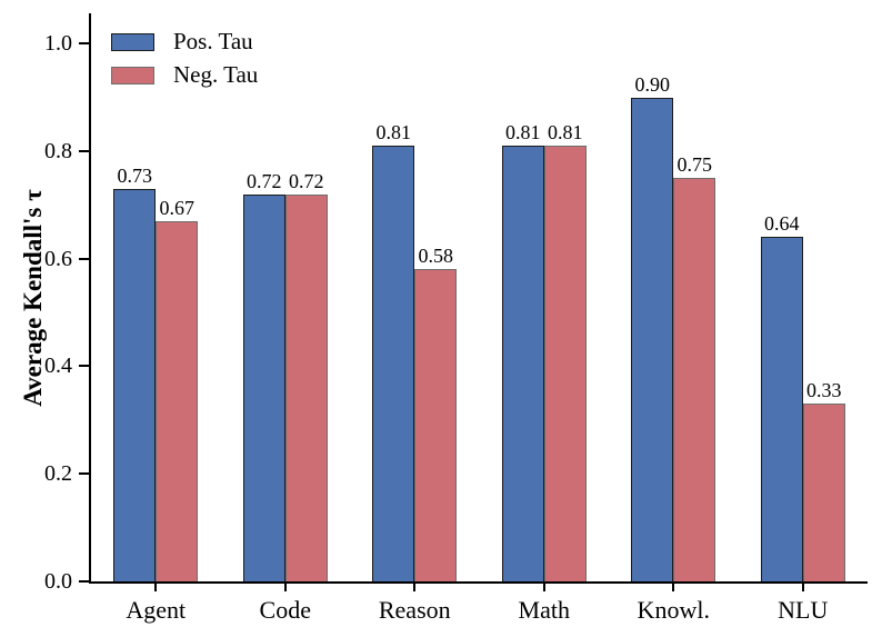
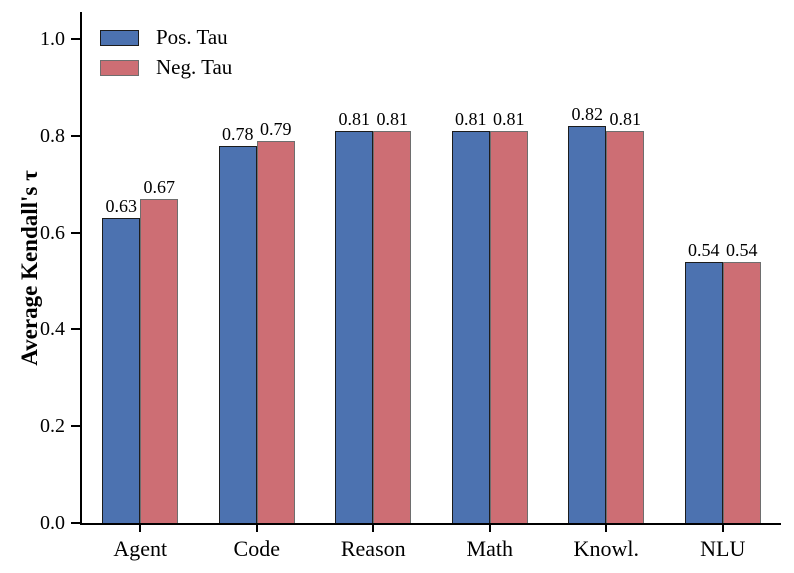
Pos. Tau/Agent: 0.73 -> 0.63
Pos. Tau/Code: 0.72 -> 0.78
Neg. Tau/Code: 0.72 -> 0.79
Neg. Tau/Reason: 0.58 -> 0.81
Pos. Tau/Knowl.: 0.90 -> 0.82
Neg. Tau/Knowl.: 0.75 -> 0.81
Pos. Tau/NLU: 0.64 -> 0.54
Neg. Tau/NLU: 0.33 -> 0.54
